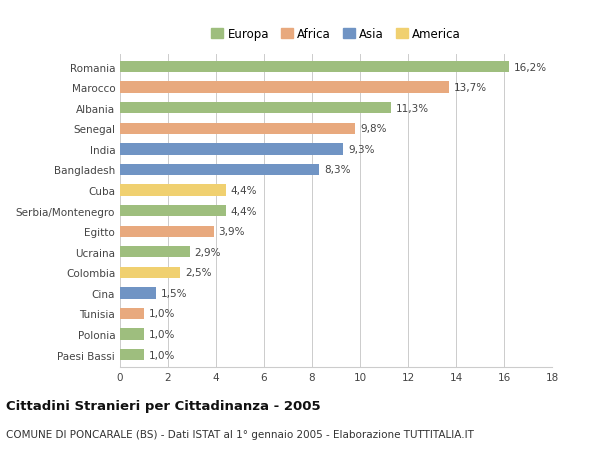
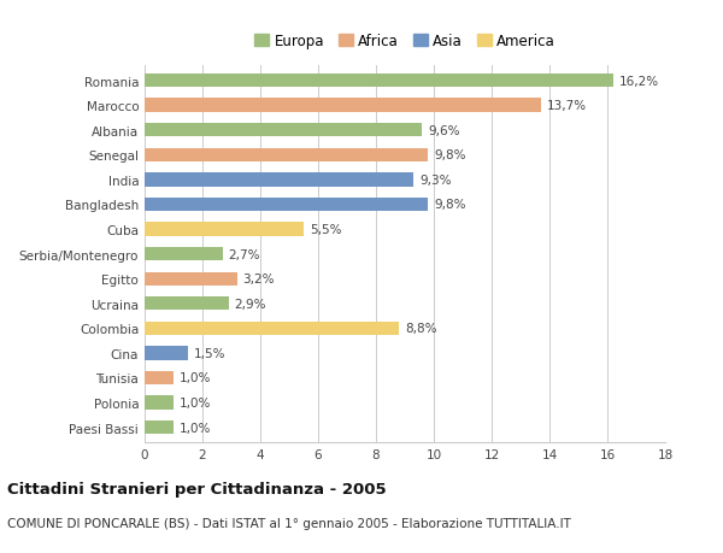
Albania: 11,3% -> 9,6%
Bangladesh: 8,3% -> 9,8%
Cuba: 4,4% -> 5,5%
Serbia/Montenegro: 4,4% -> 2,7%
Egitto: 3,9% -> 3,2%
Colombia: 2,5% -> 8,8%
